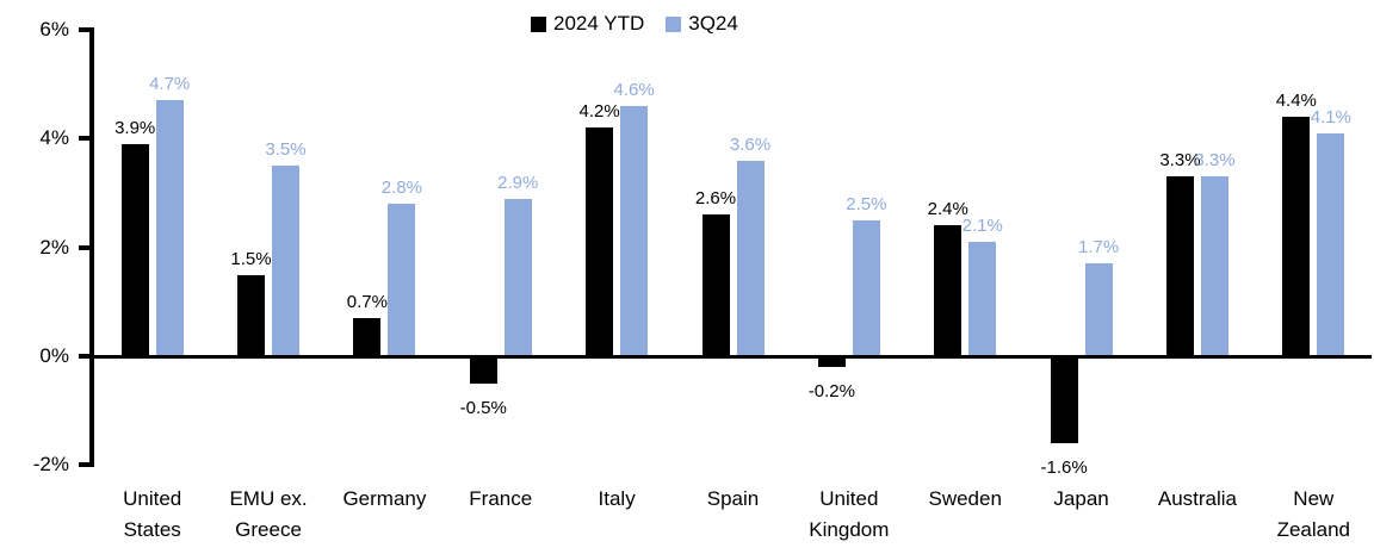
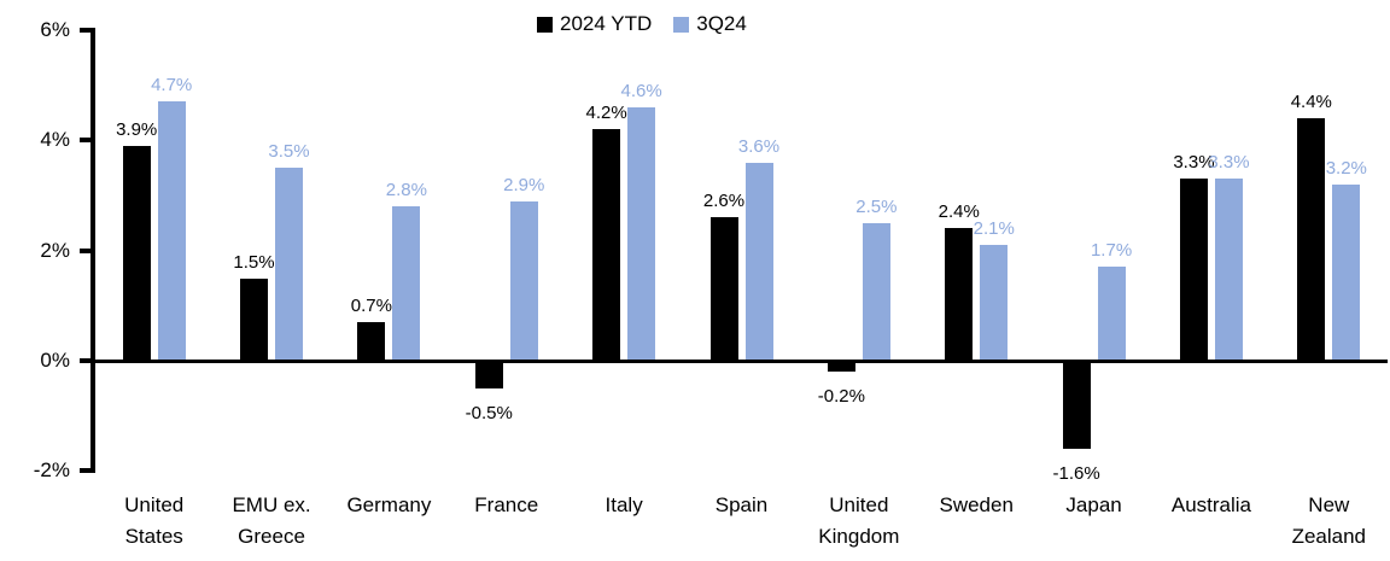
3Q24/New Zealand: 4.1% -> 3.2%
